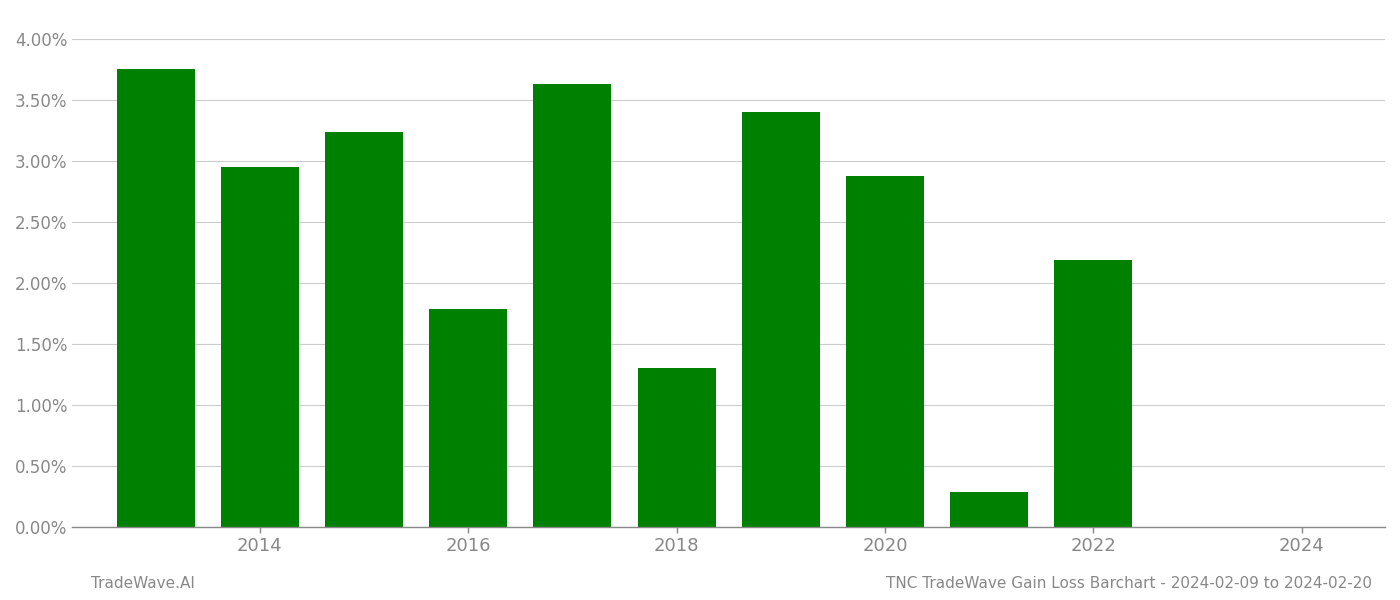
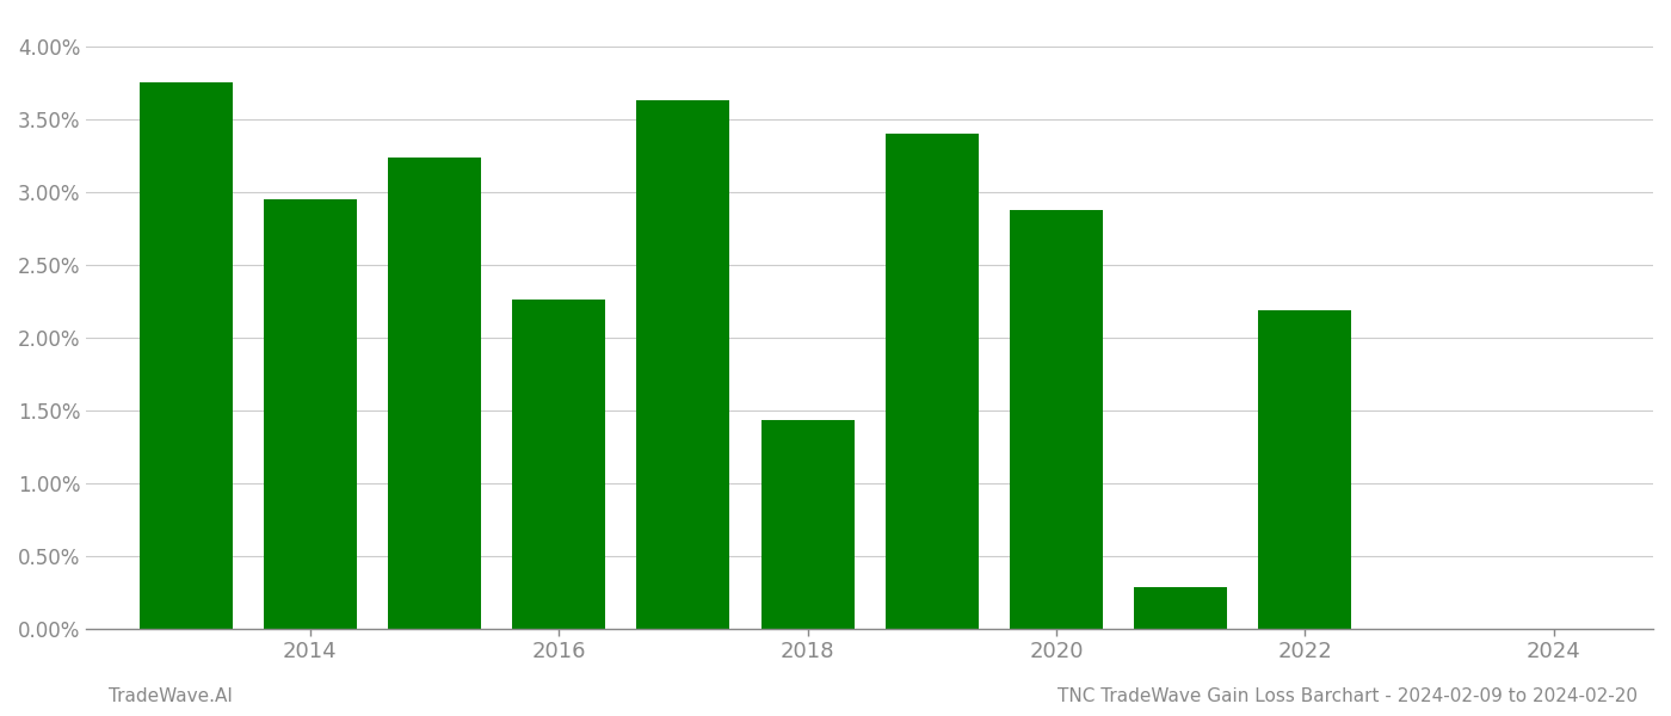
2016: 1.79% -> 2.26%
2018: 1.30% -> 1.43%
